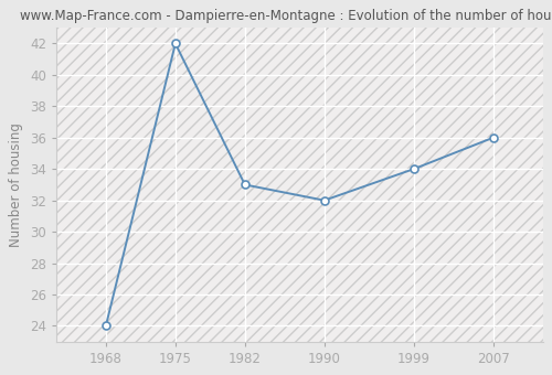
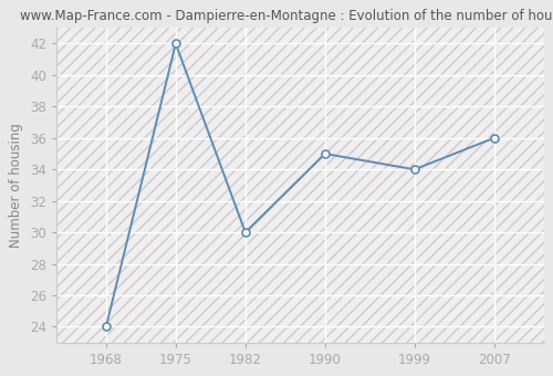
1982: 33 -> 30
1990: 32 -> 35
